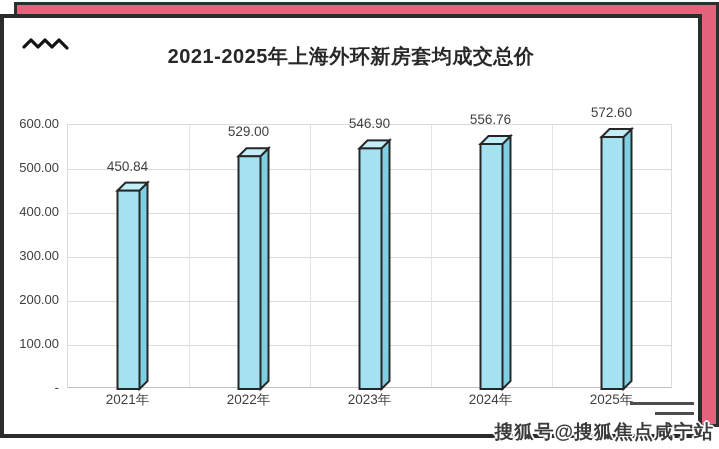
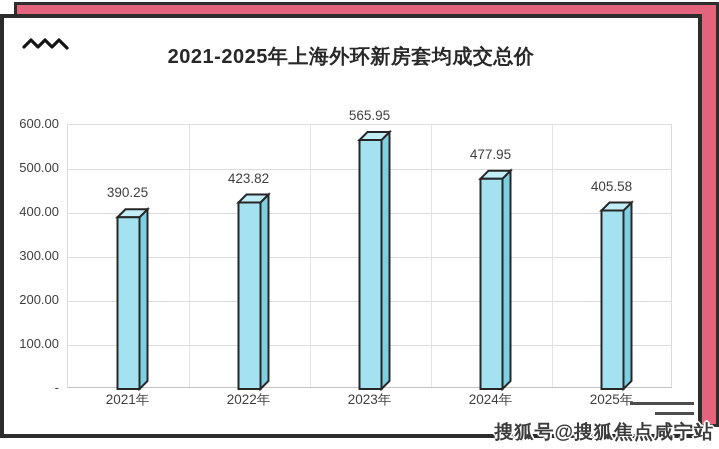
2021年: 450.84 -> 390.25
2022年: 529.00 -> 423.82
2023年: 546.90 -> 565.95
2024年: 556.76 -> 477.95
2025年: 572.60 -> 405.58
